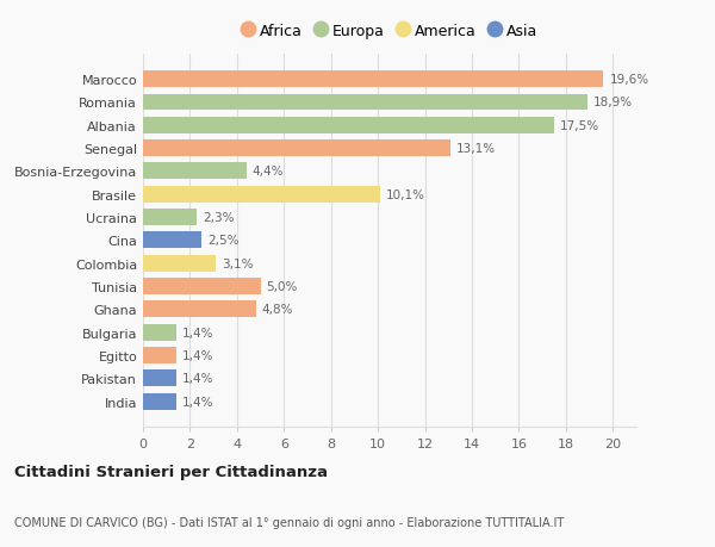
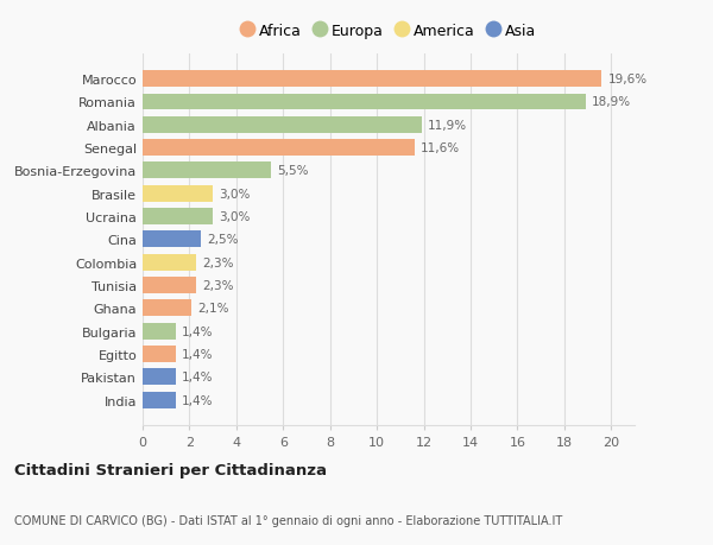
Albania: 17,5% -> 11,9%
Senegal: 13,1% -> 11,6%
Bosnia-Erzegovina: 4,4% -> 5,5%
Brasile: 10,1% -> 3,0%
Ucraina: 2,3% -> 3,0%
Colombia: 3,1% -> 2,3%
Tunisia: 5,0% -> 2,3%
Ghana: 4,8% -> 2,1%
